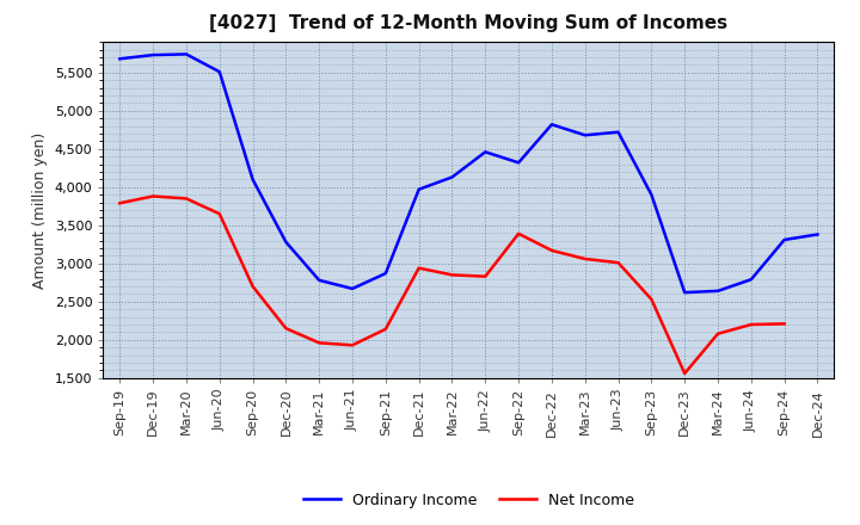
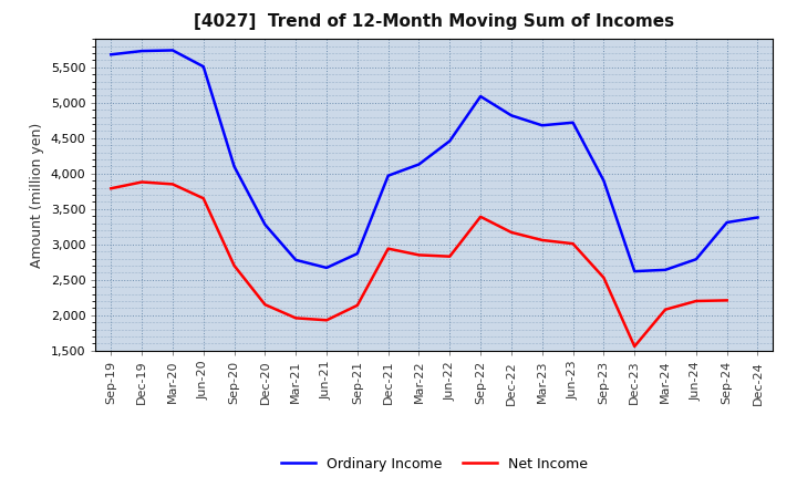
Ordinary Income/Sep-22: 4,320 -> 5,090
